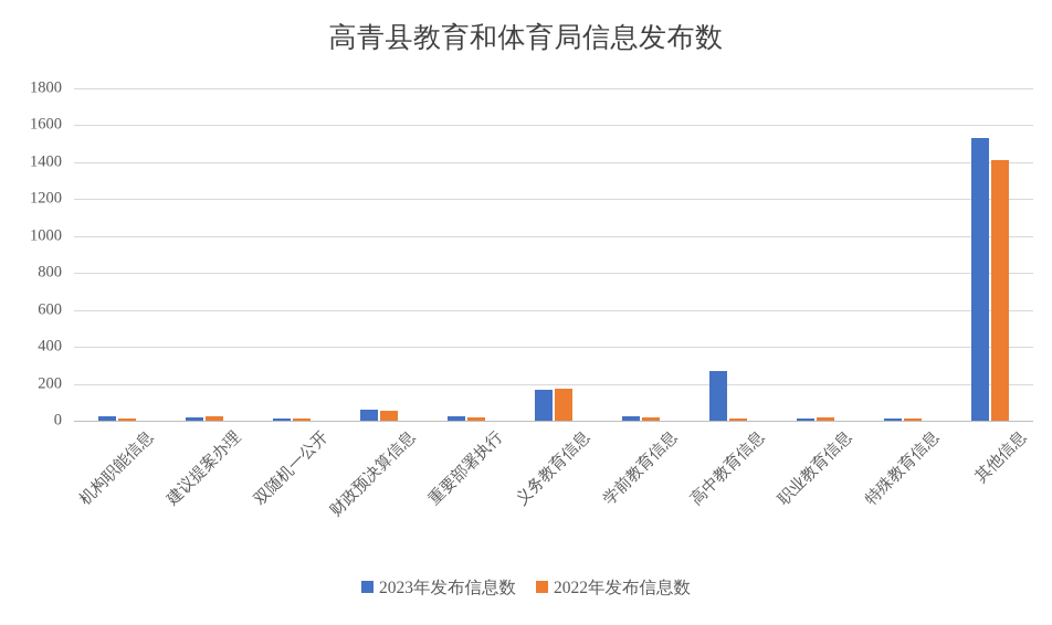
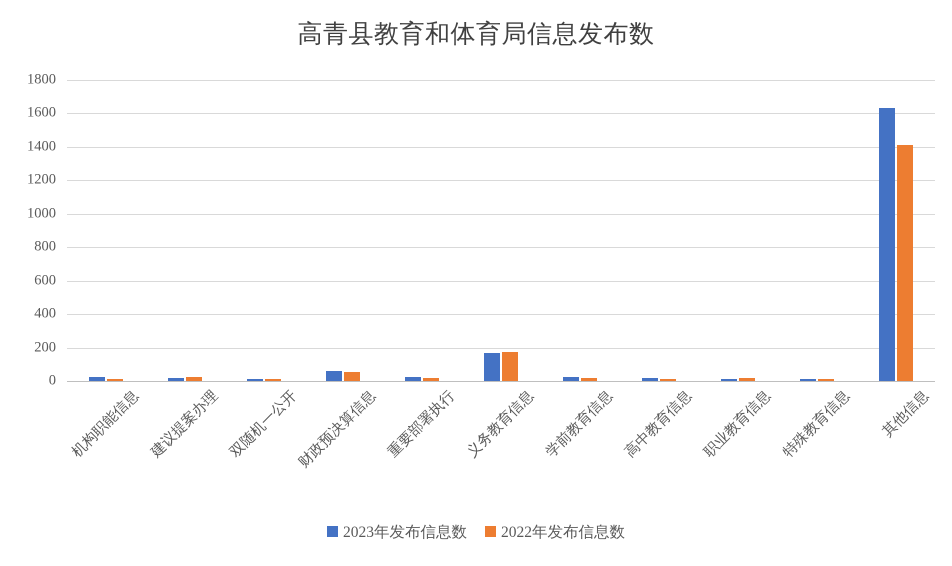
2023年发布信息数/高中教育信息: 270 -> 20
2023年发布信息数/其他信息: 1530 -> 1630
